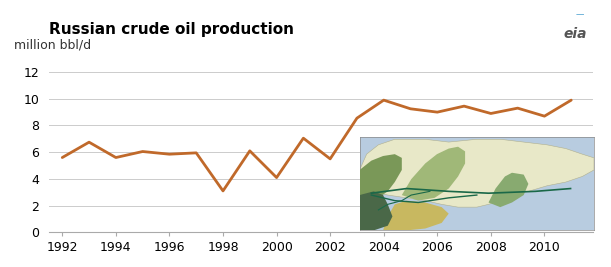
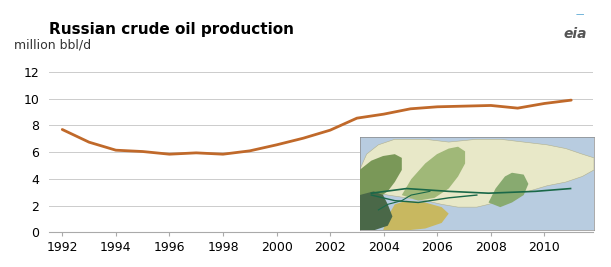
Russian crude oil production/1992: 5.6 -> 7.7
Russian crude oil production/1994: 5.6 -> 6.2
Russian crude oil production/1998: 3.1 -> 5.8
Russian crude oil production/2000: 4.1 -> 6.5
Russian crude oil production/2002: 5.5 -> 7.7
Russian crude oil production/2004: 9.9 -> 8.8
Russian crude oil production/2006: 9.0 -> 9.4
Russian crude oil production/2008: 8.9 -> 9.5
Russian crude oil production/2010: 8.7 -> 9.7
